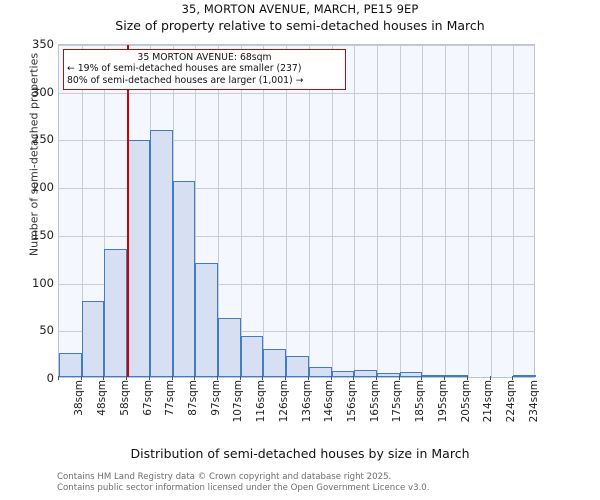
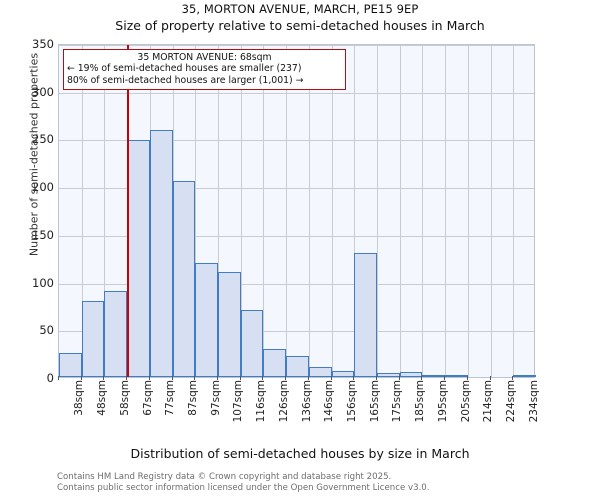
58sqm: 130 -> 90
107sqm: 60 -> 110
116sqm: 40 -> 70
165sqm: 10 -> 130
